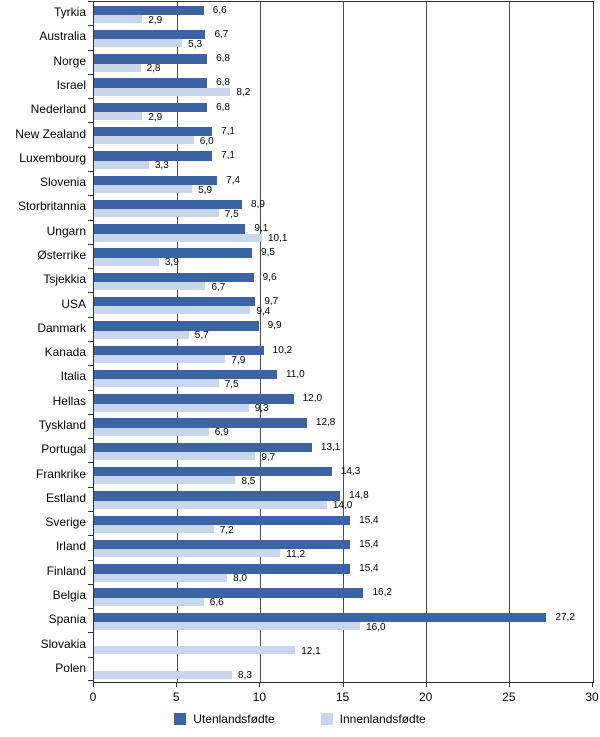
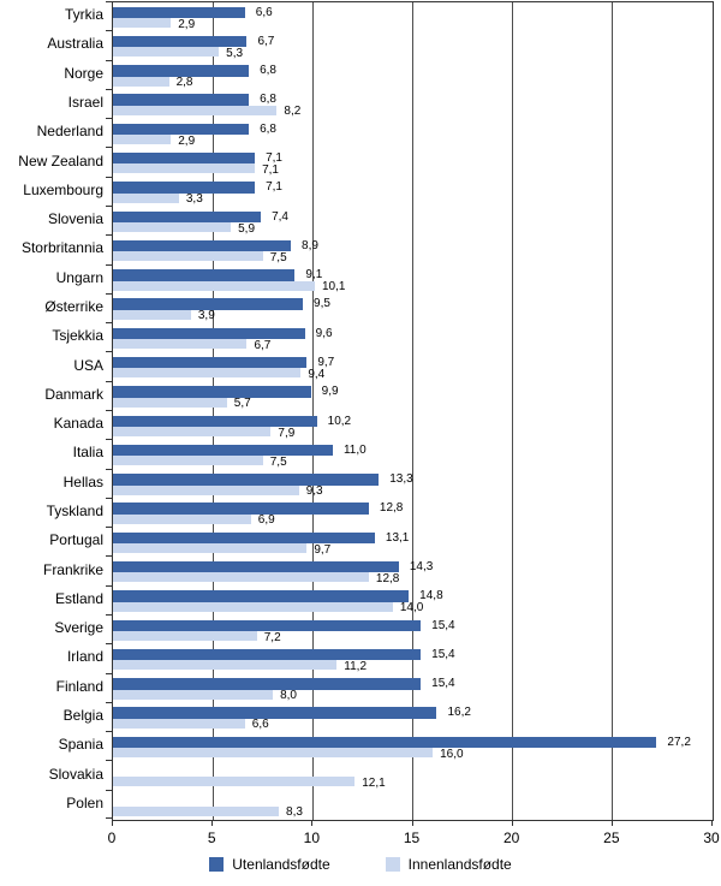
Innenlandsfødte/New Zealand: 6,0 -> 7,1
Utenlandsfødte/Hellas: 12,0 -> 13,3
Innenlandsfødte/Frankrike: 8,5 -> 12,8
